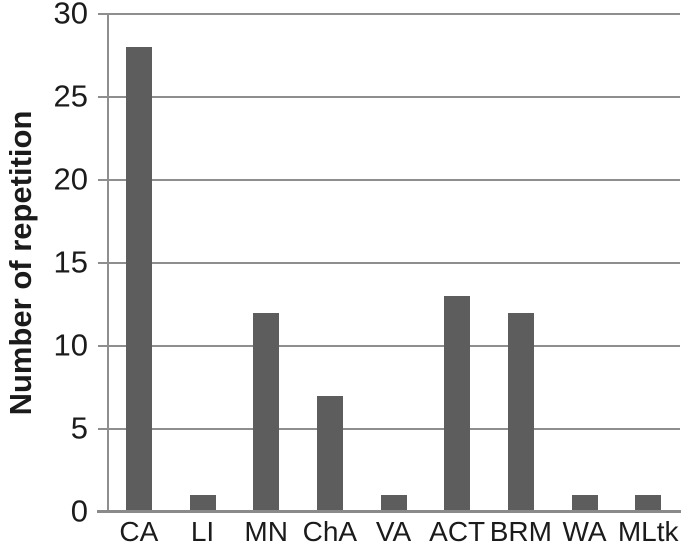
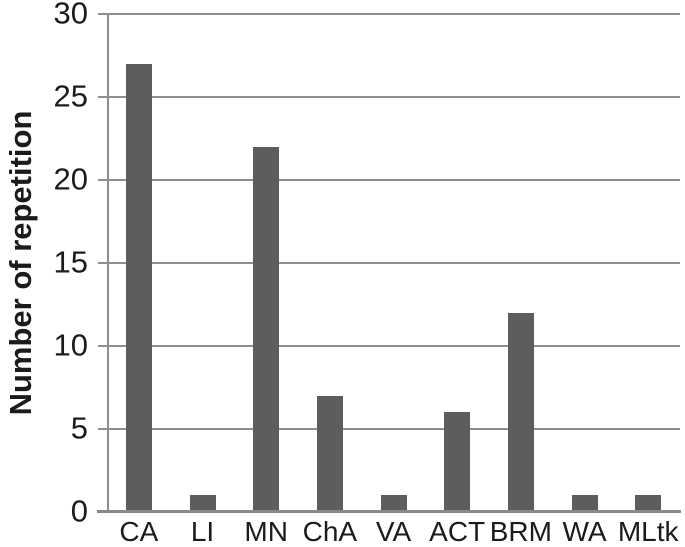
CA: 28 -> 27
MN: 12 -> 22
ACT: 13 -> 6
